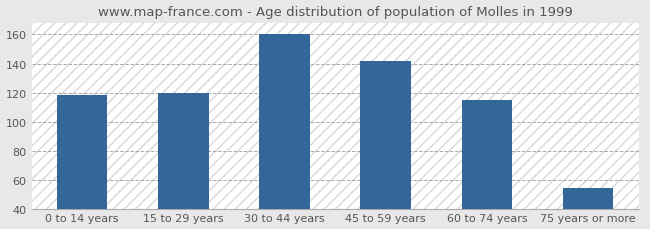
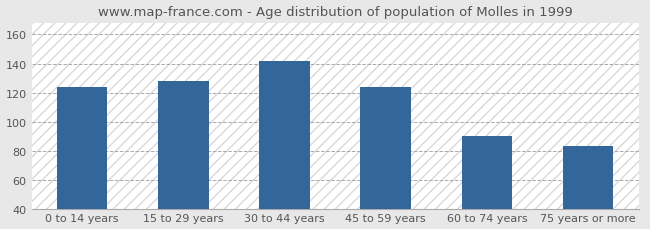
0 to 14 years: 118 -> 124
15 to 29 years: 120 -> 128
30 to 44 years: 160 -> 142
45 to 59 years: 142 -> 124
60 to 74 years: 115 -> 90
75 years or more: 54 -> 83
